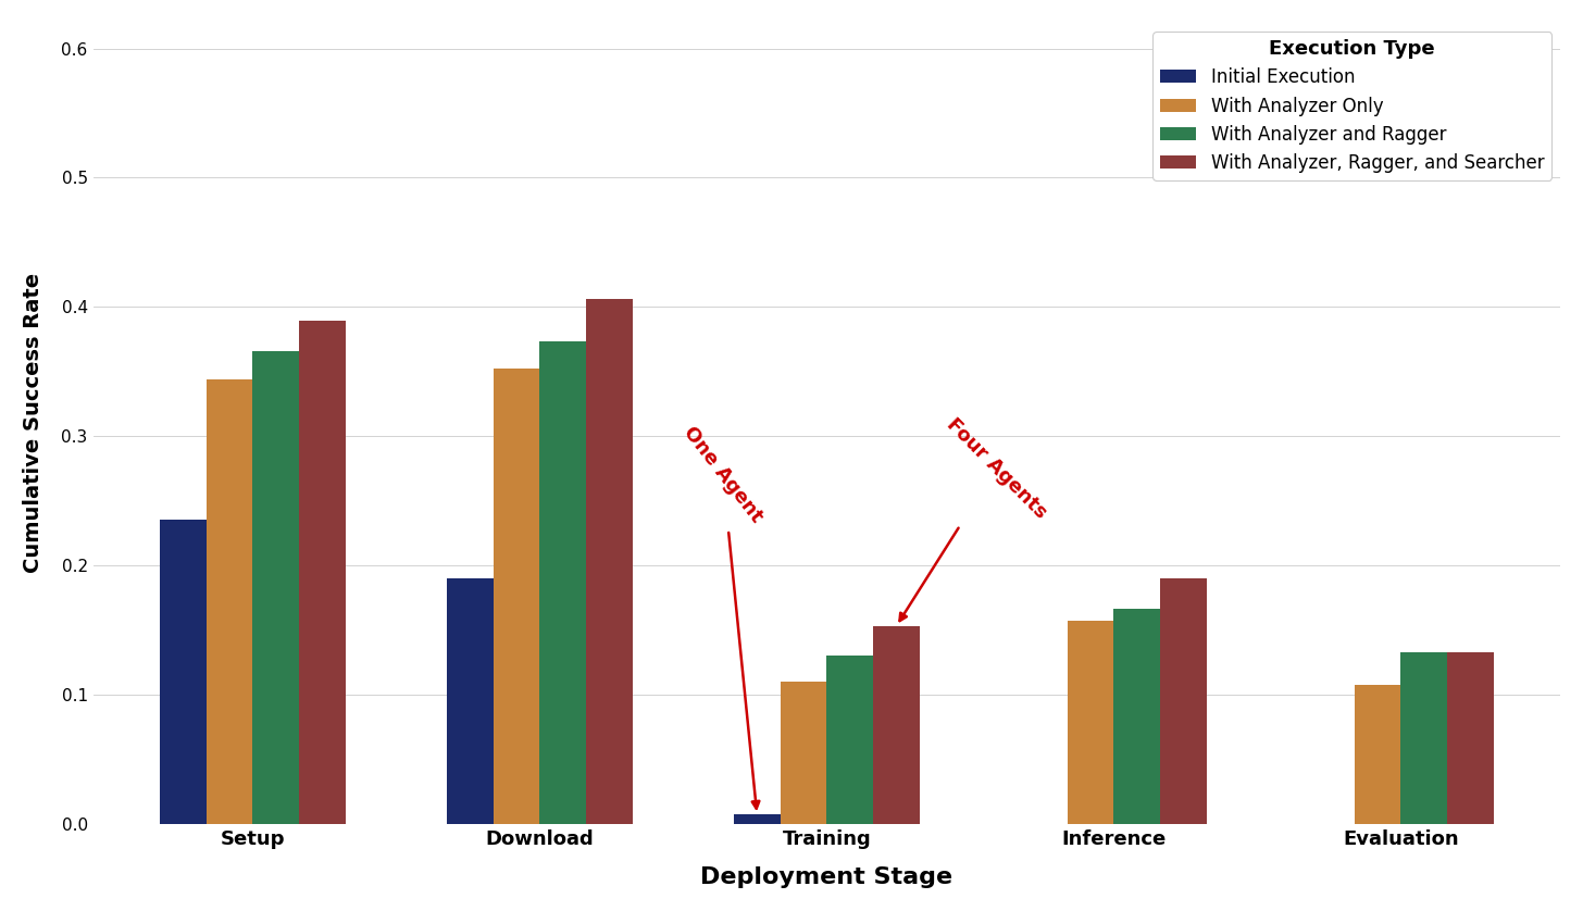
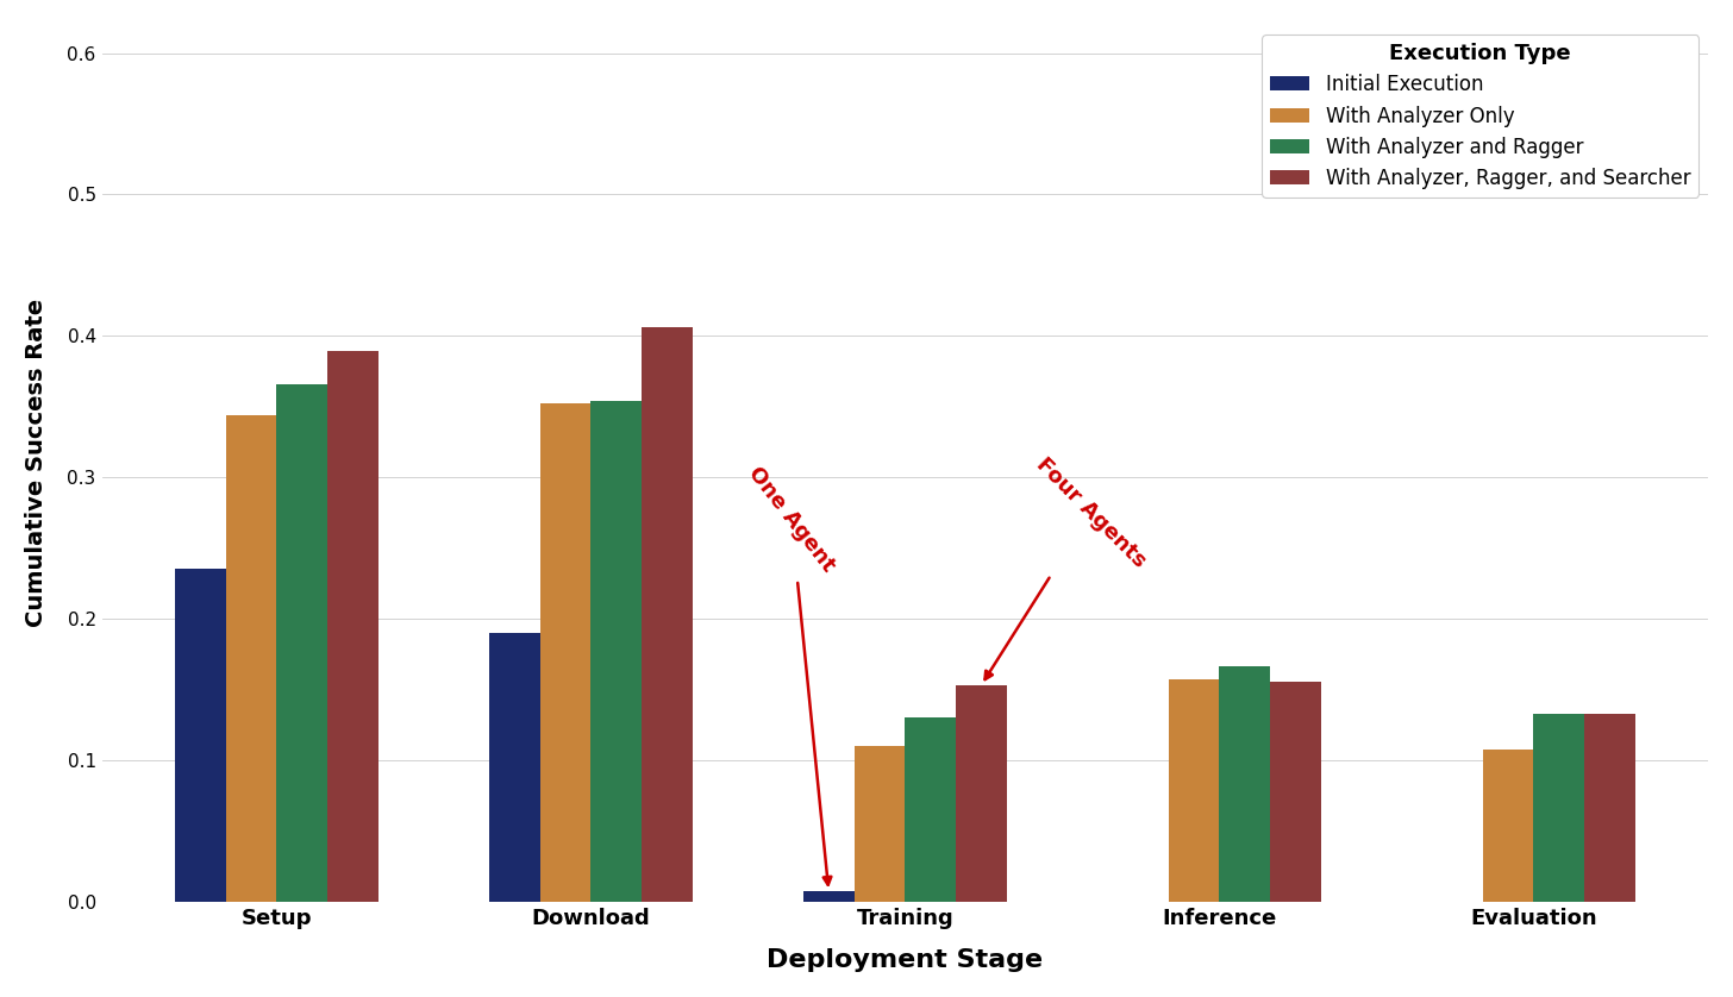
With Analyzer and Ragger/Download: 0.373 -> 0.354
With Analyzer, Ragger, and Searcher/Inference: 0.190 -> 0.155
